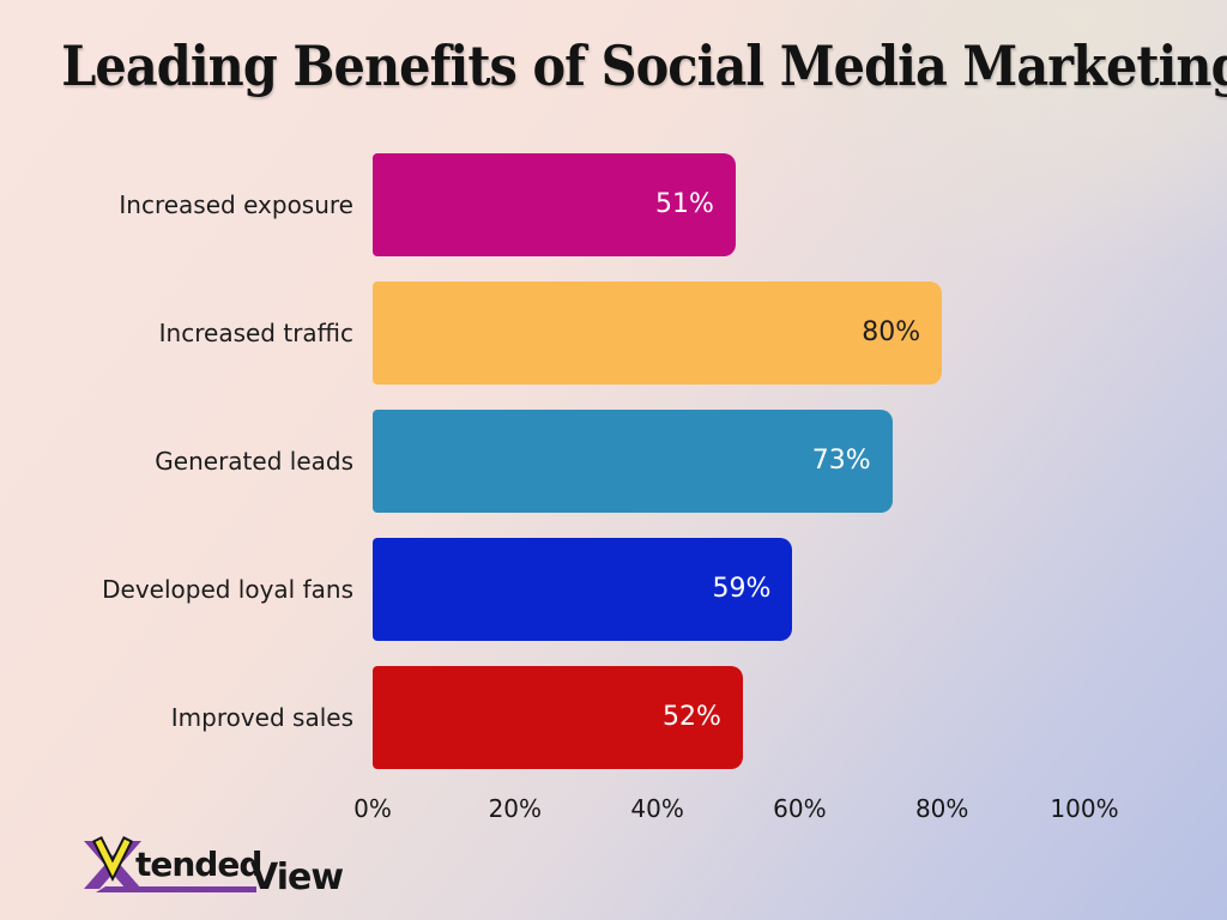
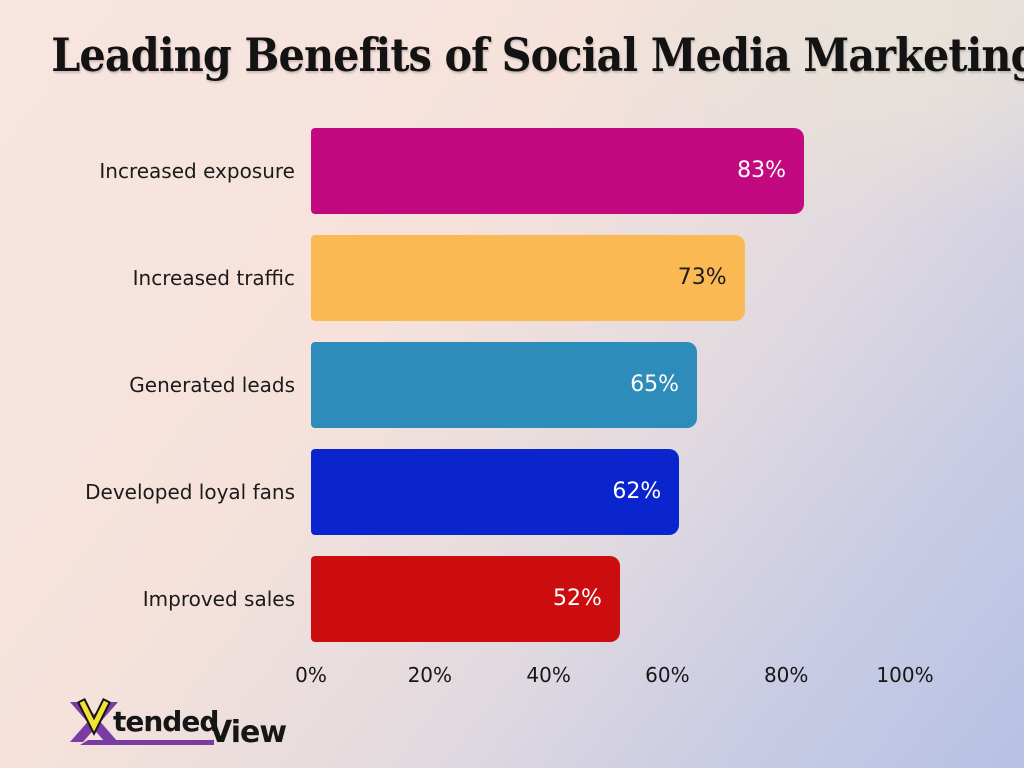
Increased exposure: 51% -> 83%
Increased traffic: 80% -> 73%
Generated leads: 73% -> 65%
Developed loyal fans: 59% -> 62%
